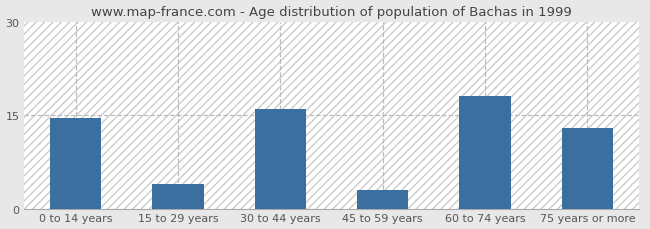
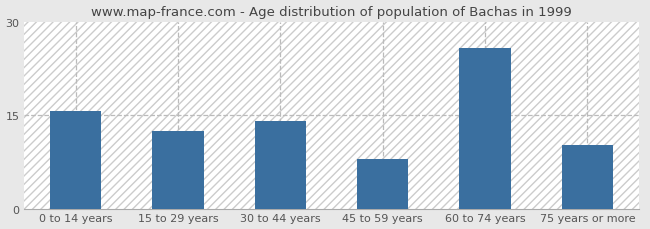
0 to 14 years: 14.5 -> 15.6
15 to 29 years: 4.0 -> 12.4
30 to 44 years: 16.0 -> 14.0
45 to 59 years: 3.0 -> 8.0
60 to 74 years: 18.0 -> 25.8
75 years or more: 13.0 -> 10.2
